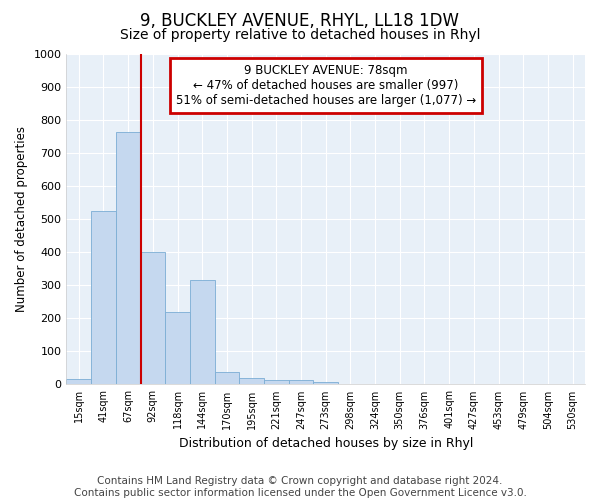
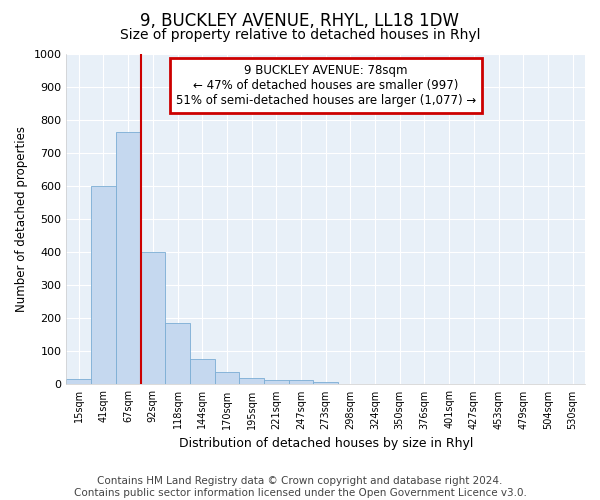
41sqm: 525 -> 600
118sqm: 220 -> 185
144sqm: 315 -> 78
